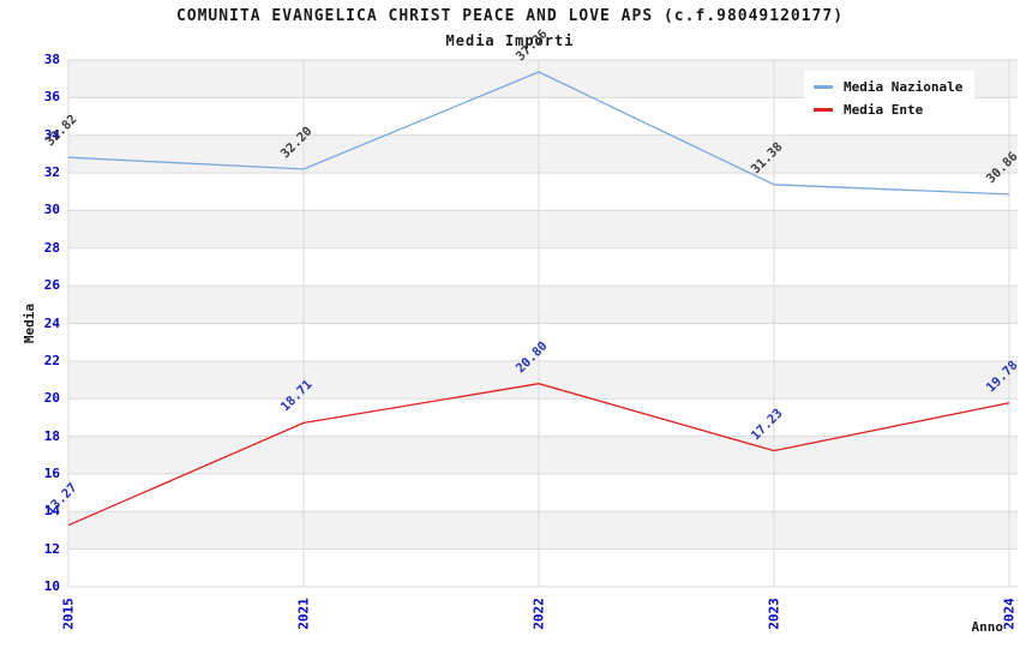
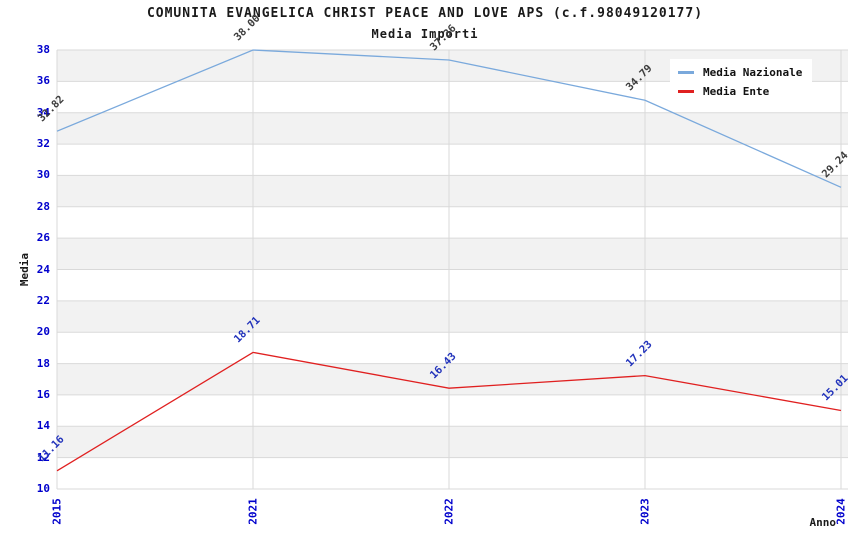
Media Ente/2015: 13.27 -> 11.16
Media Nazionale/2021: 32.20 -> 38.00
Media Ente/2022: 20.80 -> 16.43
Media Nazionale/2023: 31.38 -> 34.79
Media Nazionale/2024: 30.86 -> 29.24
Media Ente/2024: 19.78 -> 15.01
